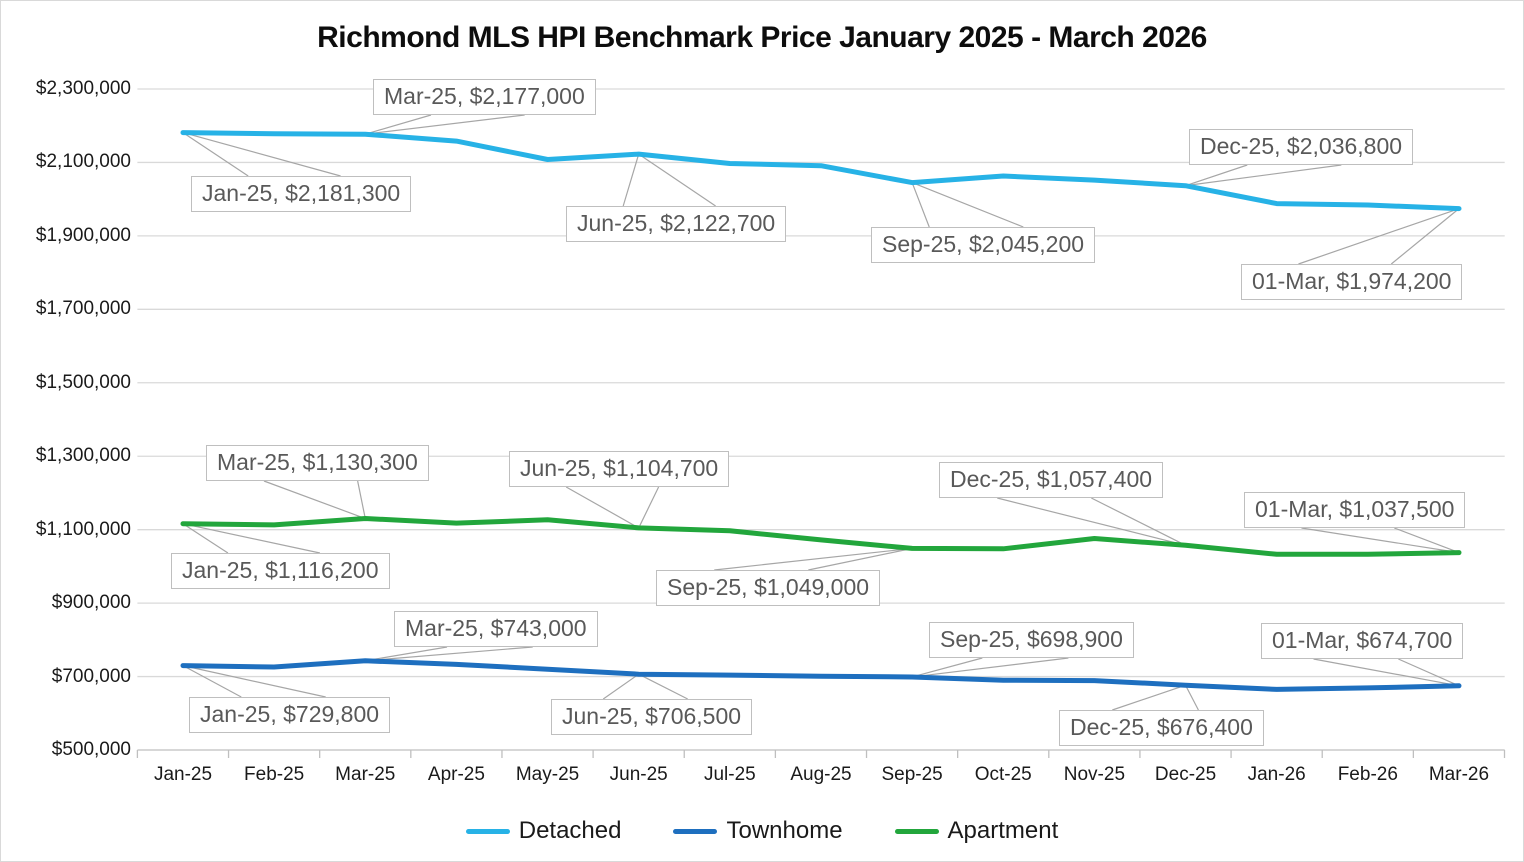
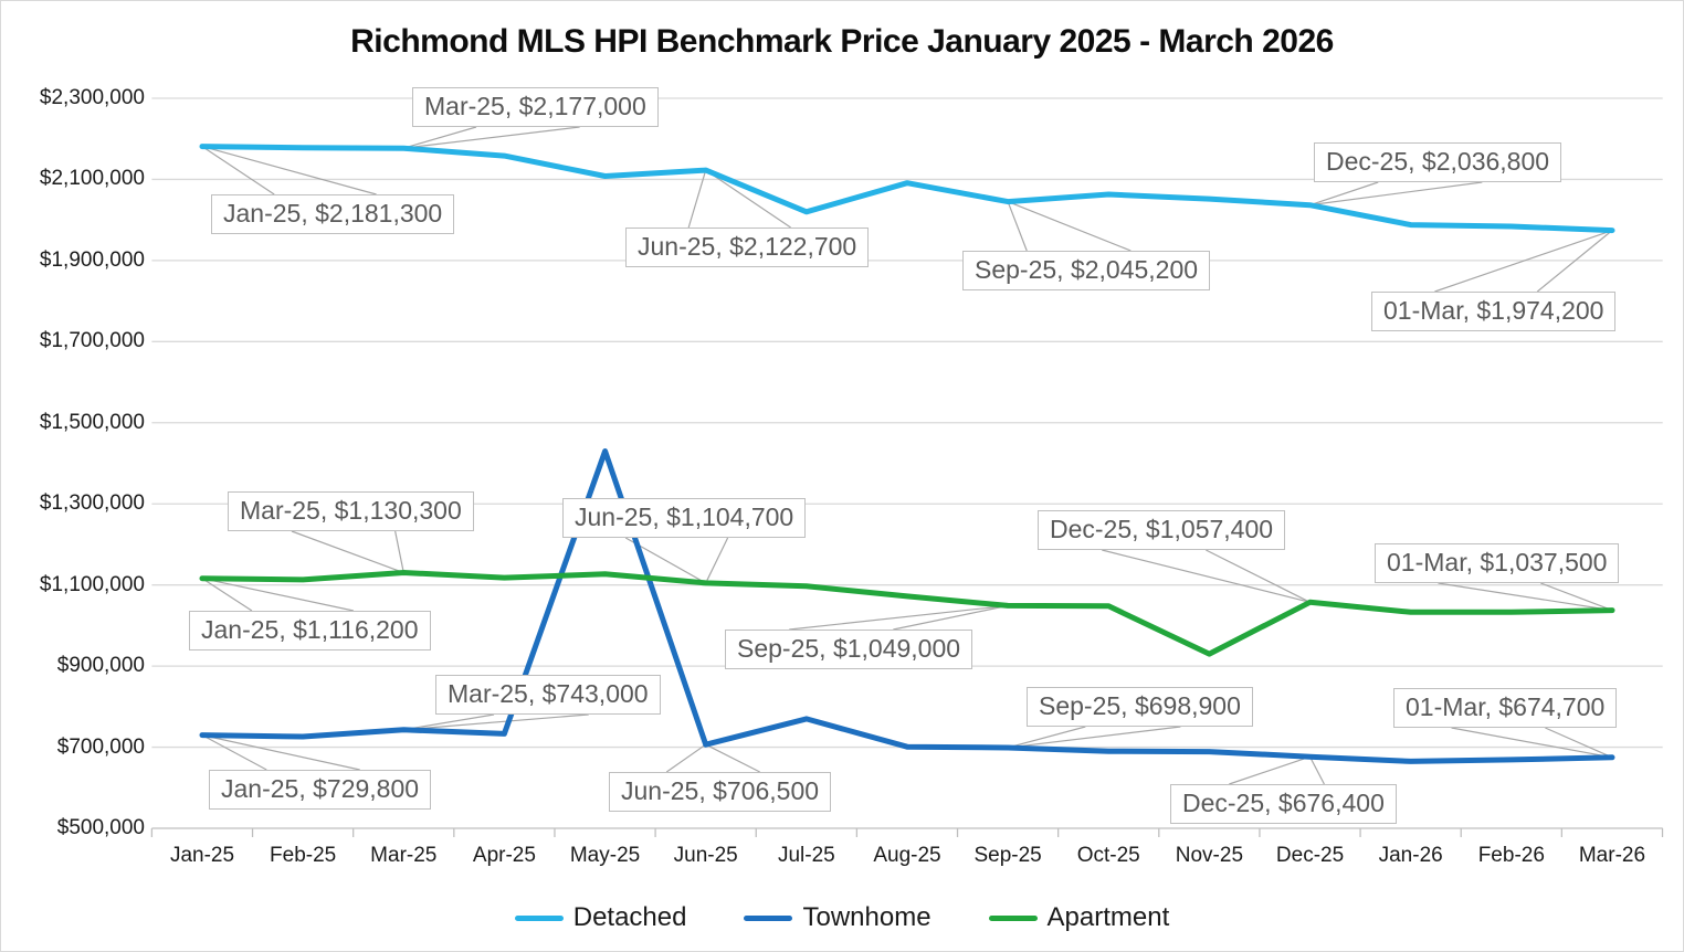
Townhome/May-25: $720000 -> $1430000
Detached/Jul-25: $2100000 -> $2020000
Townhome/Jul-25: $700000 -> $770000
Apartment/Nov-25: $1080000 -> $930000
